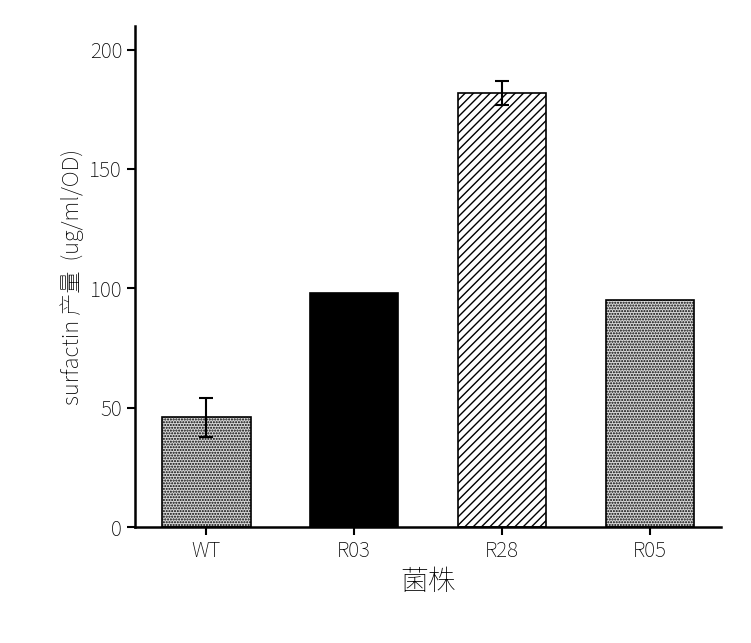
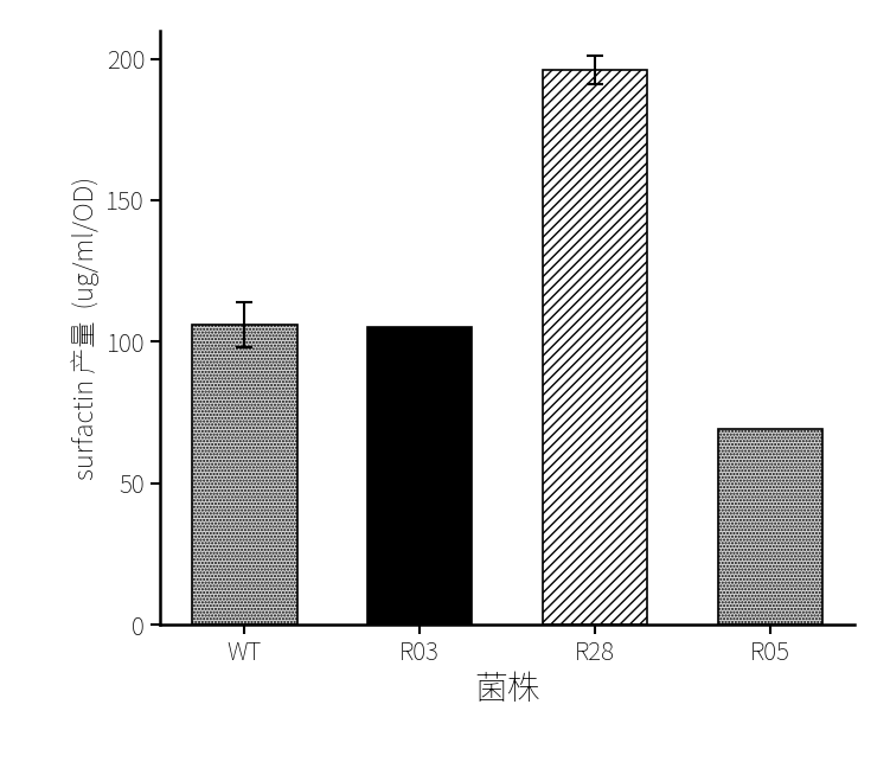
WT: 46 -> 106
R03: 98 -> 105
R28: 182 -> 196
R05: 95 -> 69
